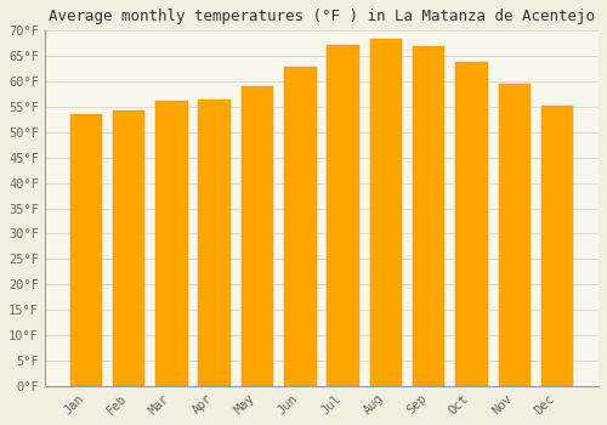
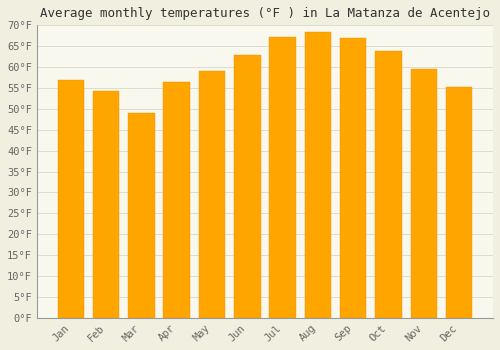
Jan: 53.5°F -> 57.0°F
Mar: 56.1°F -> 49.0°F
